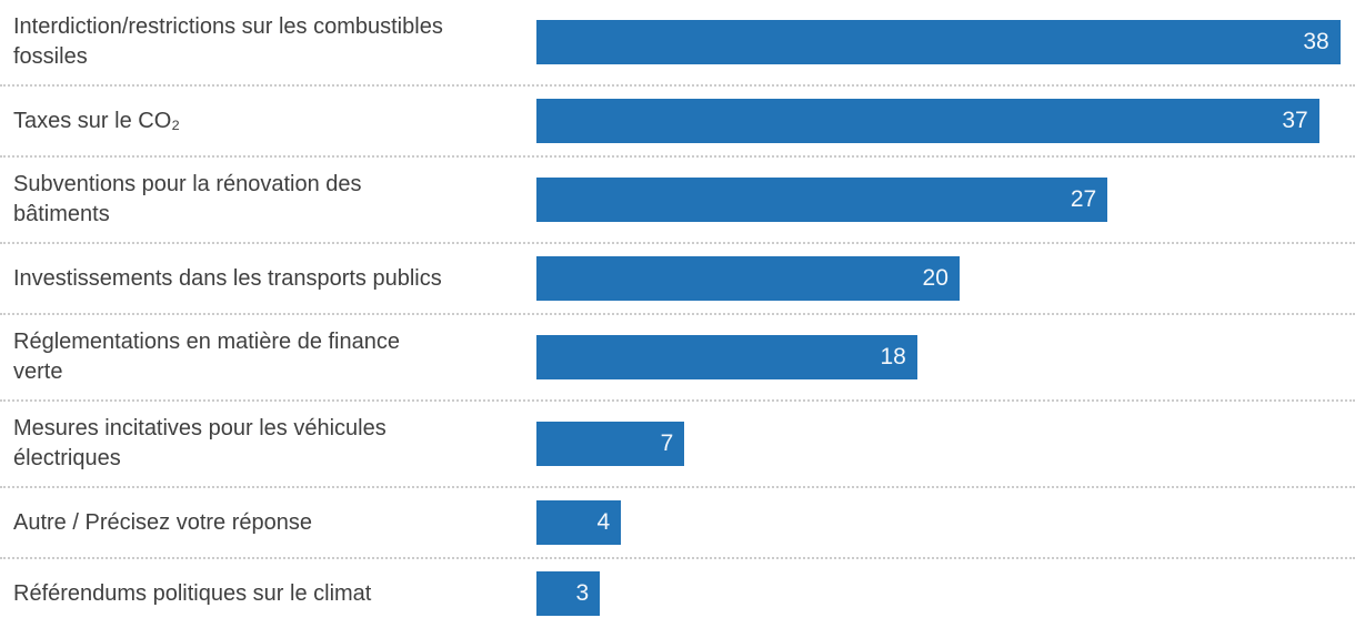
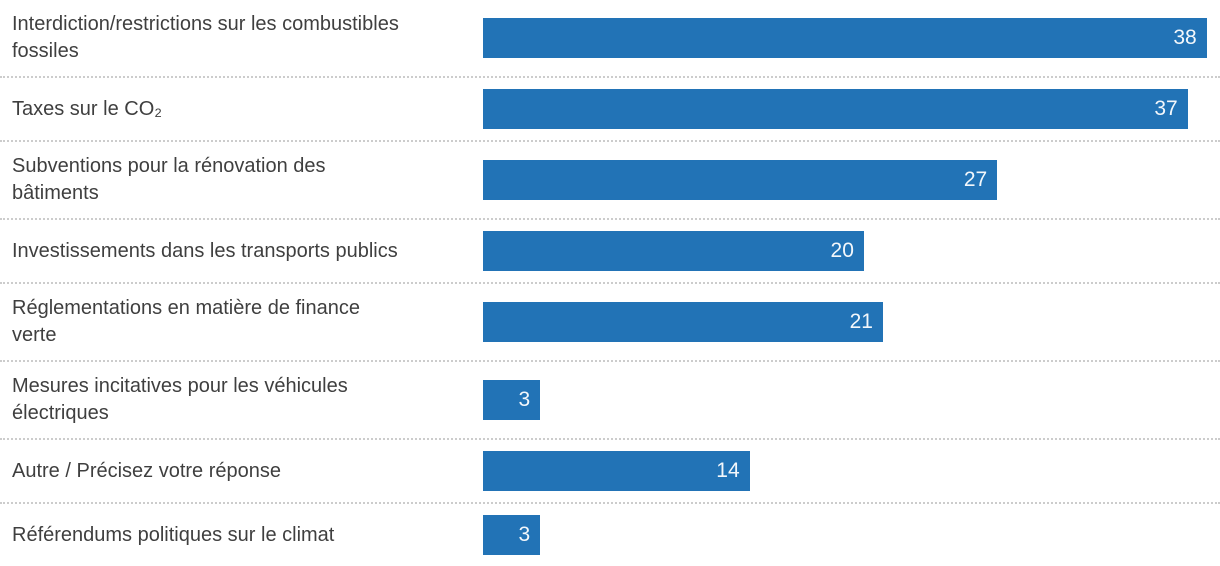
Réglementations en matière de finance verte: 18 -> 21
Mesures incitatives pour les véhicules électriques: 7 -> 3
Autre / Précisez votre réponse: 4 -> 14
